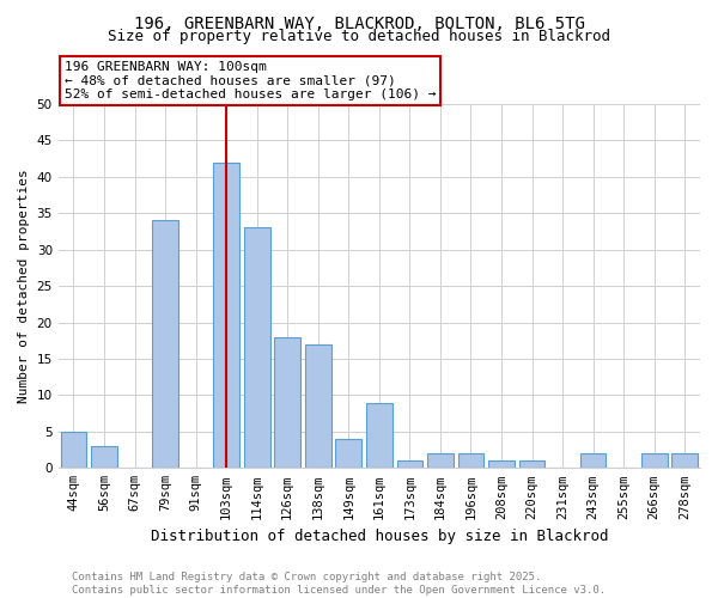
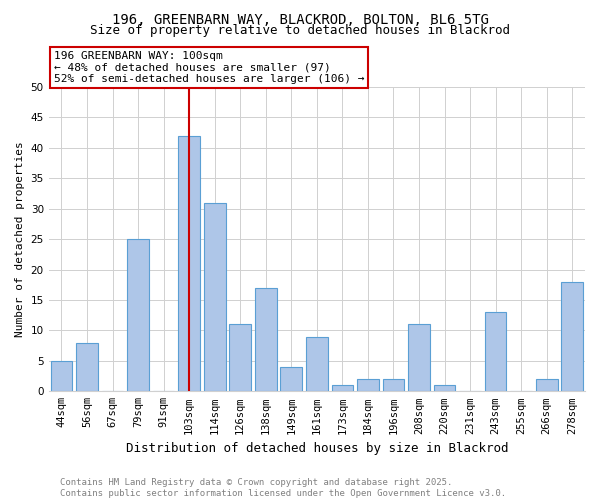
56sqm: 3 -> 8
79sqm: 34 -> 25
114sqm: 33 -> 31
126sqm: 18 -> 11
208sqm: 1 -> 11
243sqm: 2 -> 13
278sqm: 2 -> 18
